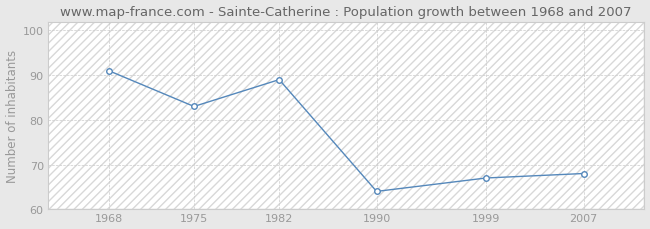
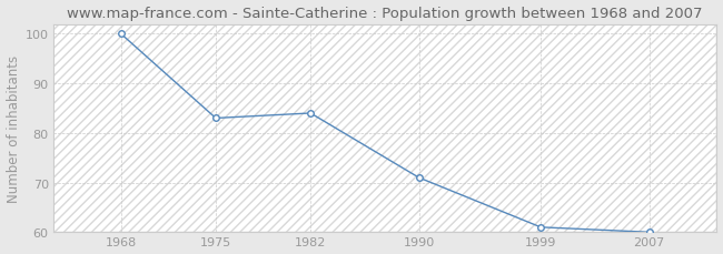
1968: 91 -> 100
1982: 89 -> 84
1990: 64 -> 71
1999: 67 -> 61
2007: 68 -> 60
